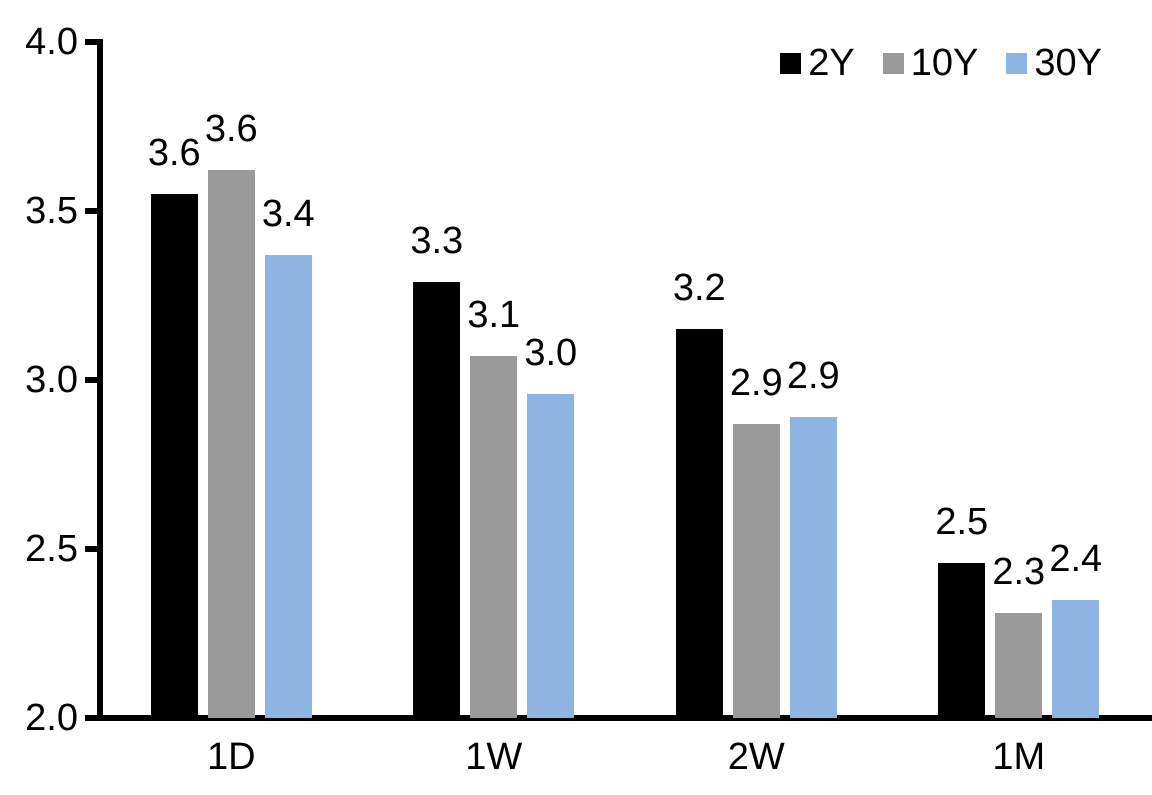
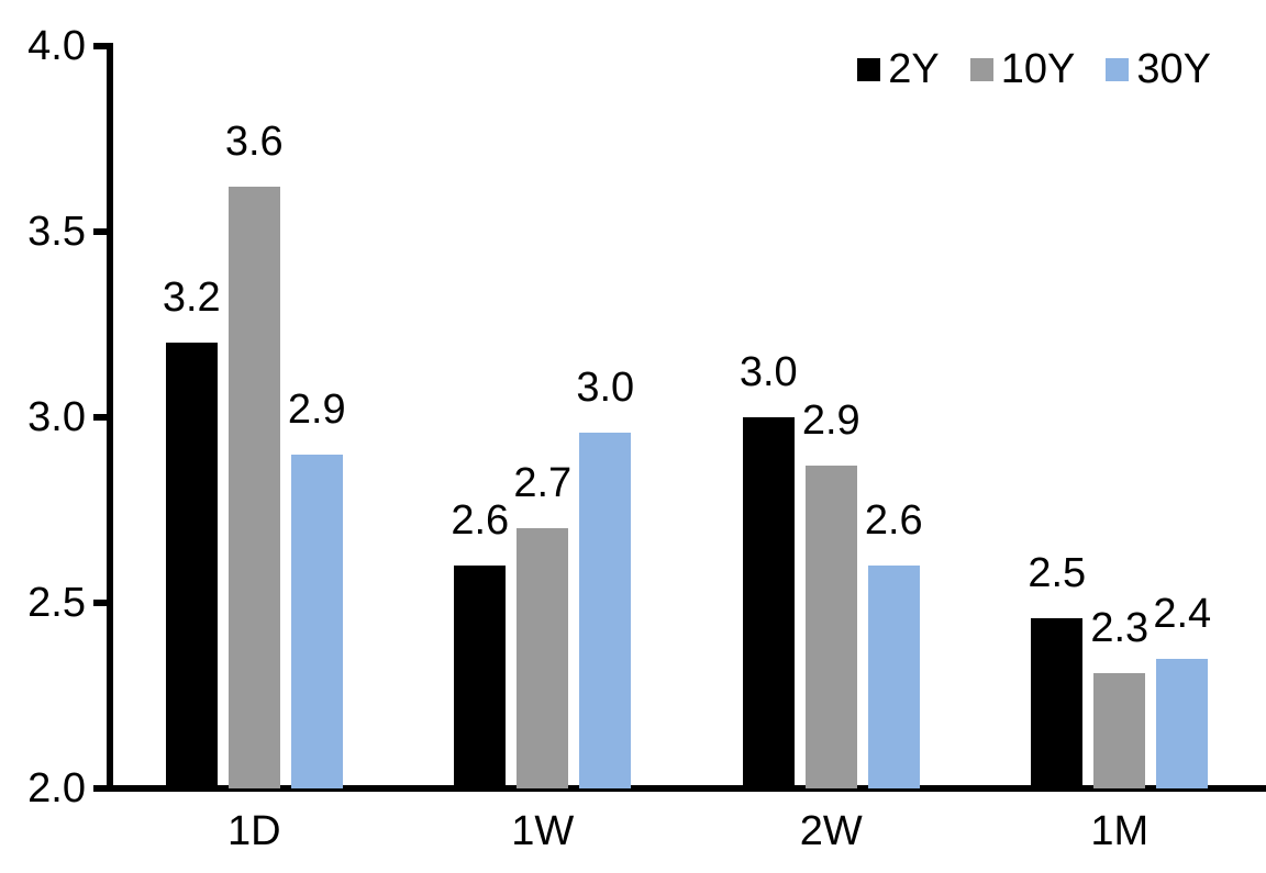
2Y/1D: 3.6 -> 3.2
30Y/1D: 3.4 -> 2.9
2Y/1W: 3.3 -> 2.6
10Y/1W: 3.1 -> 2.7
2Y/2W: 3.2 -> 3.0
30Y/2W: 2.9 -> 2.6
